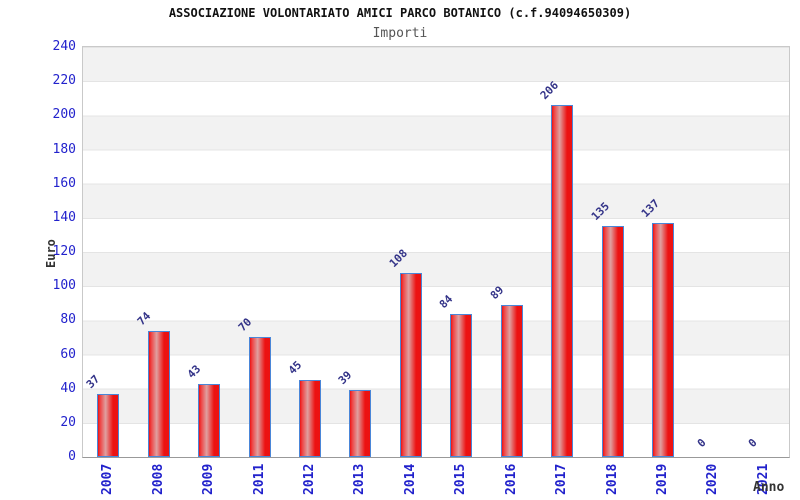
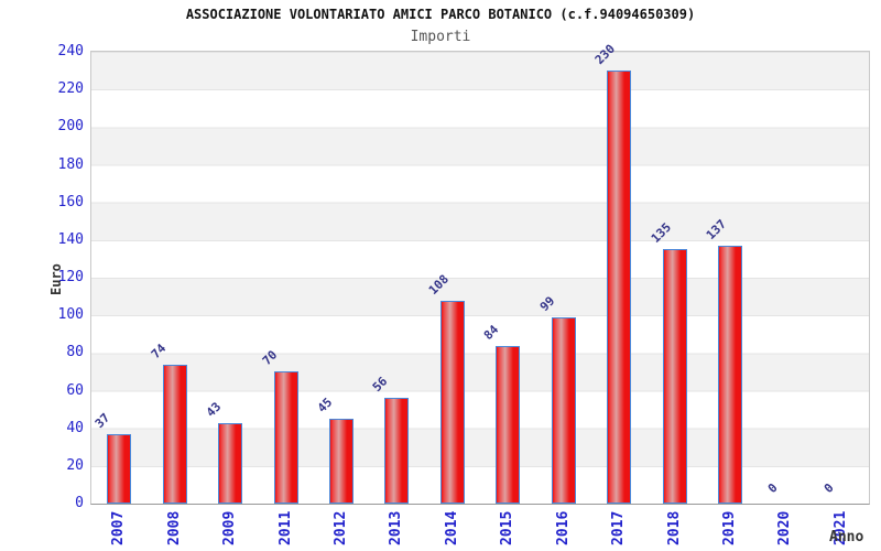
2013: 39 -> 56
2016: 89 -> 99
2017: 206 -> 230
